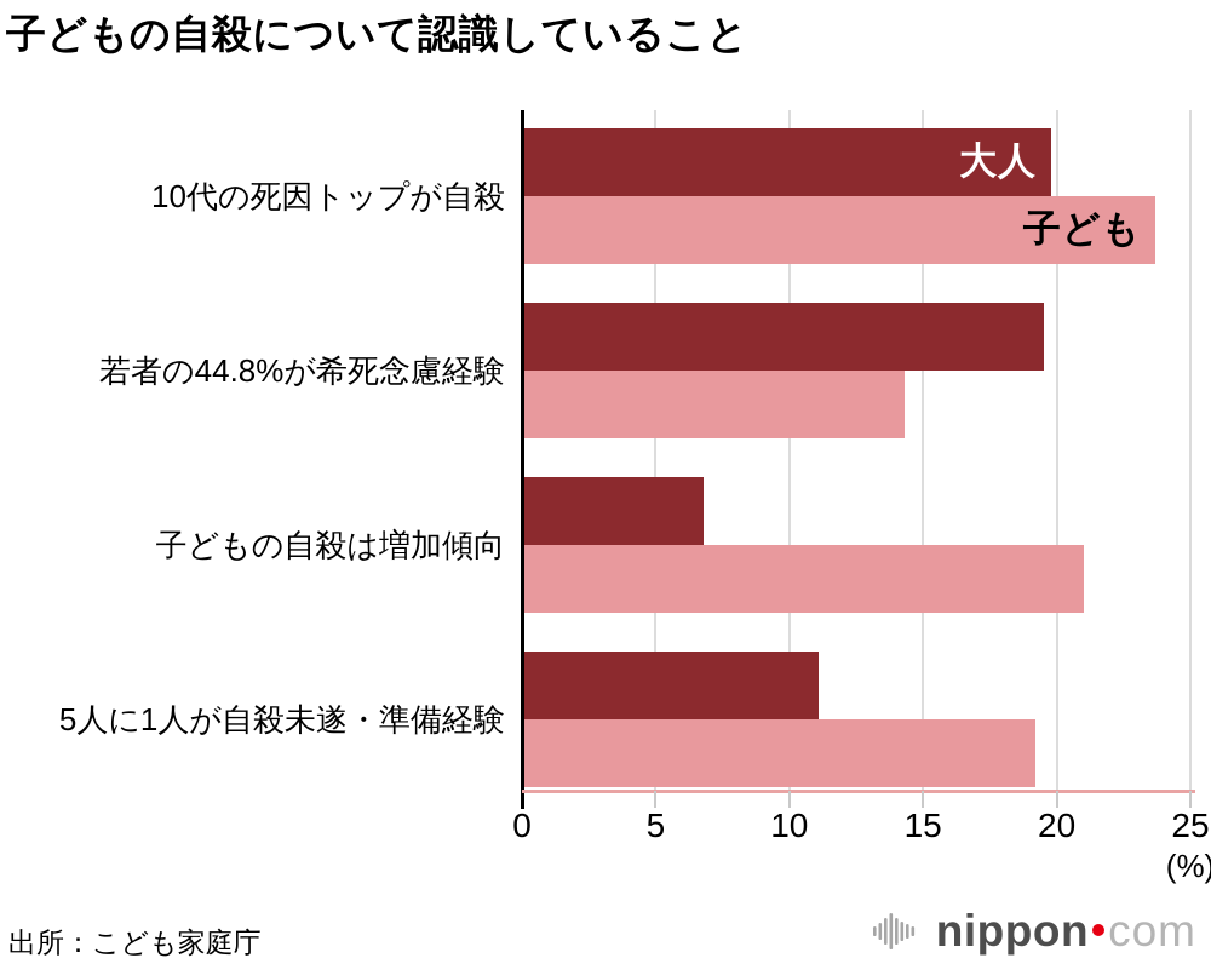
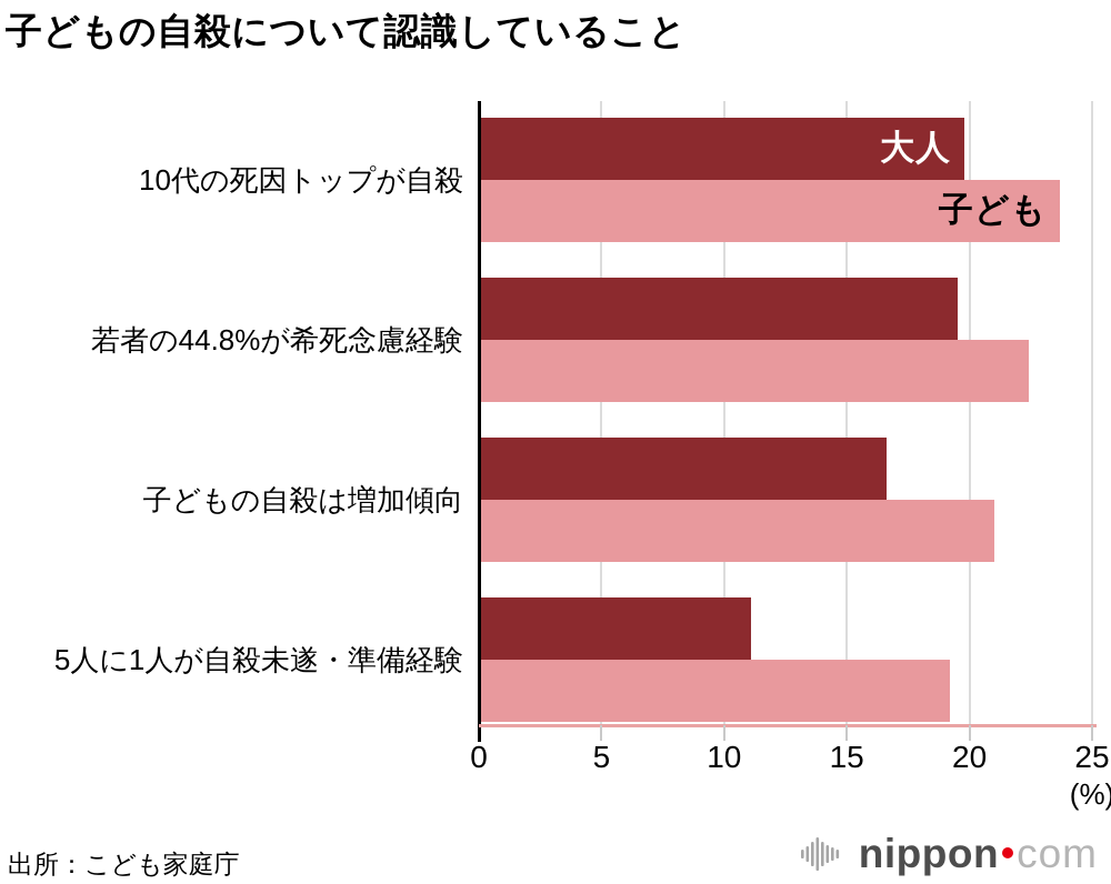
子ども/若者の44.8%が希死念慮経験: 14.3 -> 22.4
大人/子どもの自殺は増加傾向: 6.8 -> 16.6
